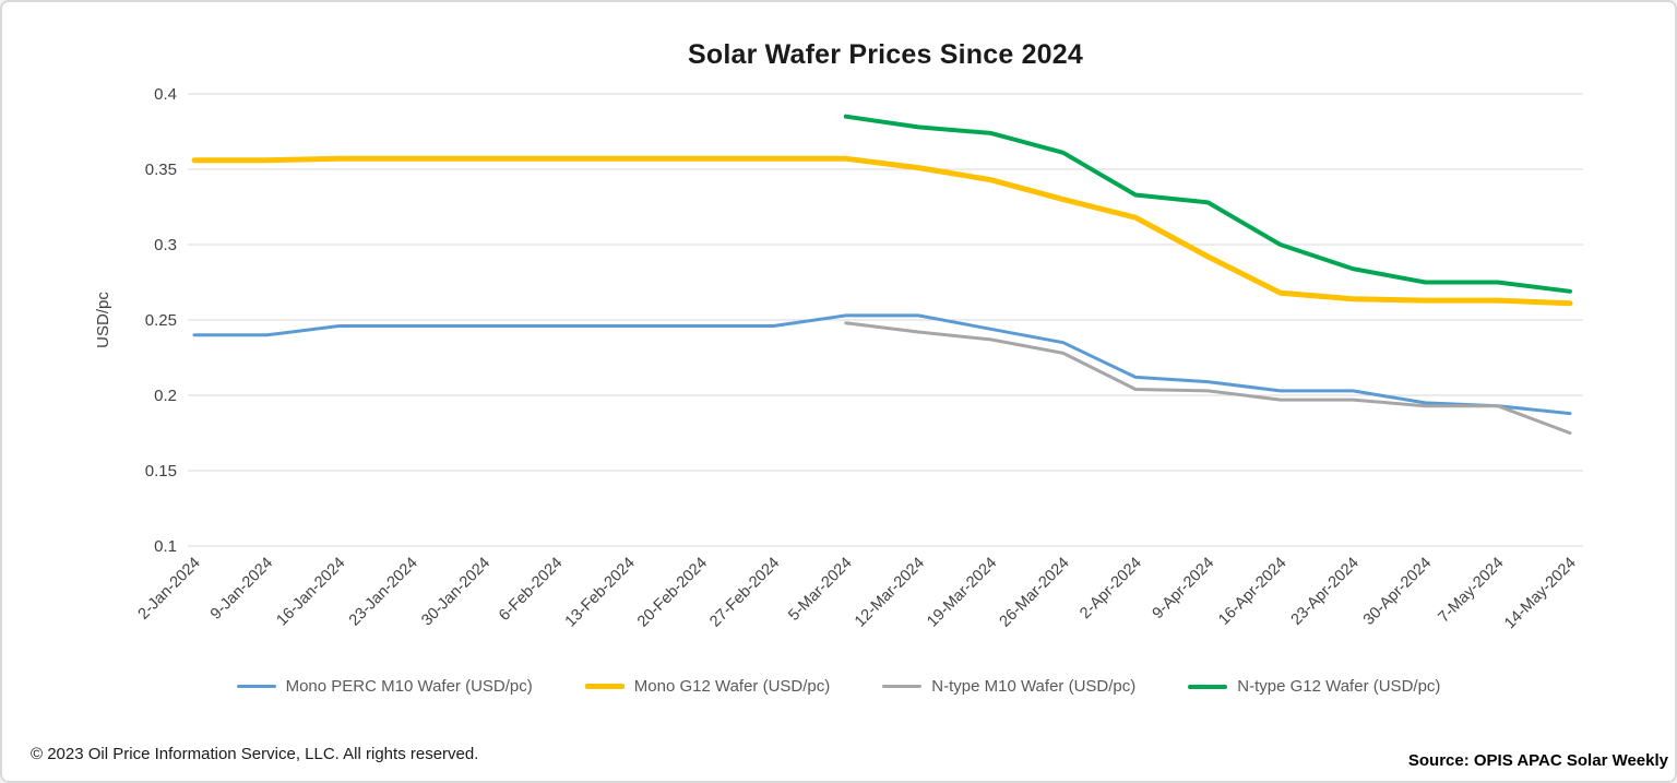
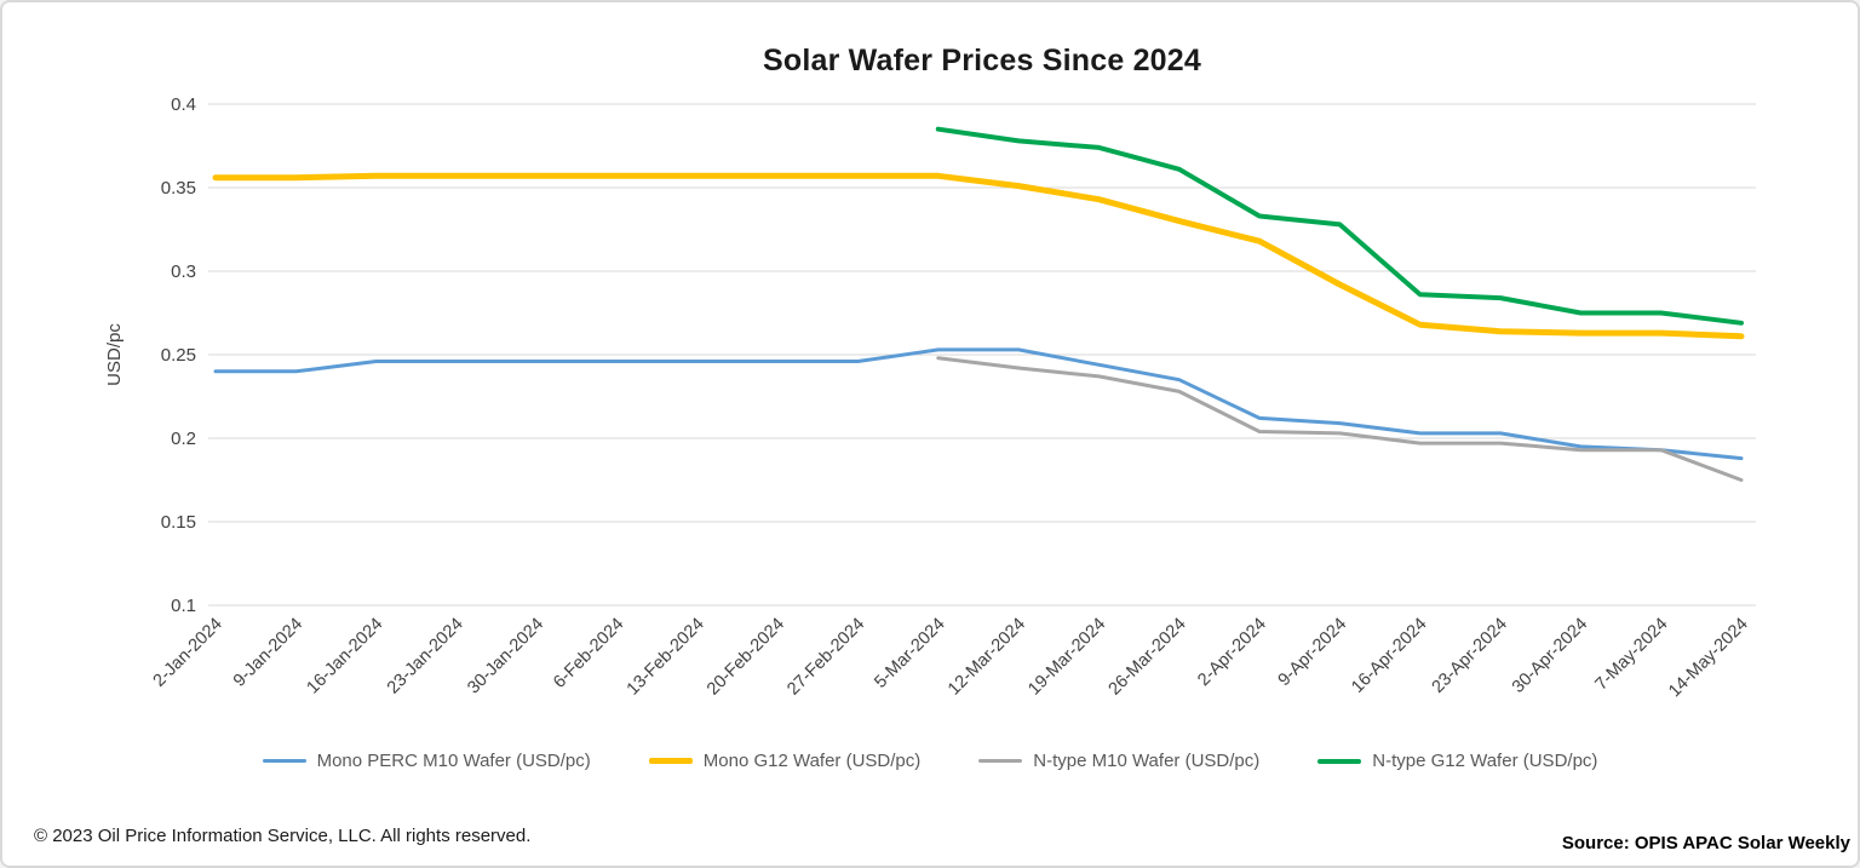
N-type G12 Wafer (USD/pc)/16-Apr-2024: 0.300 -> 0.286
